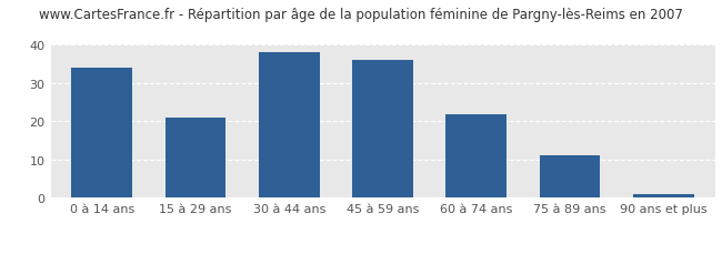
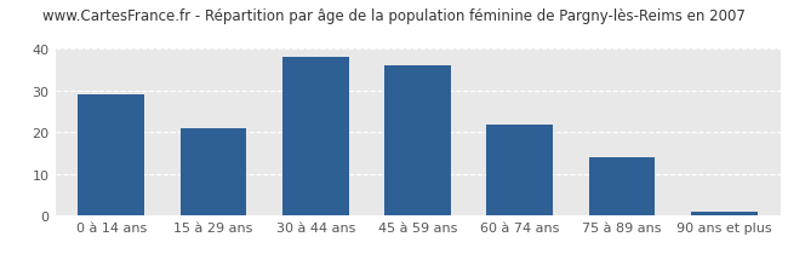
0 à 14 ans: 34 -> 29
75 à 89 ans: 11 -> 14
